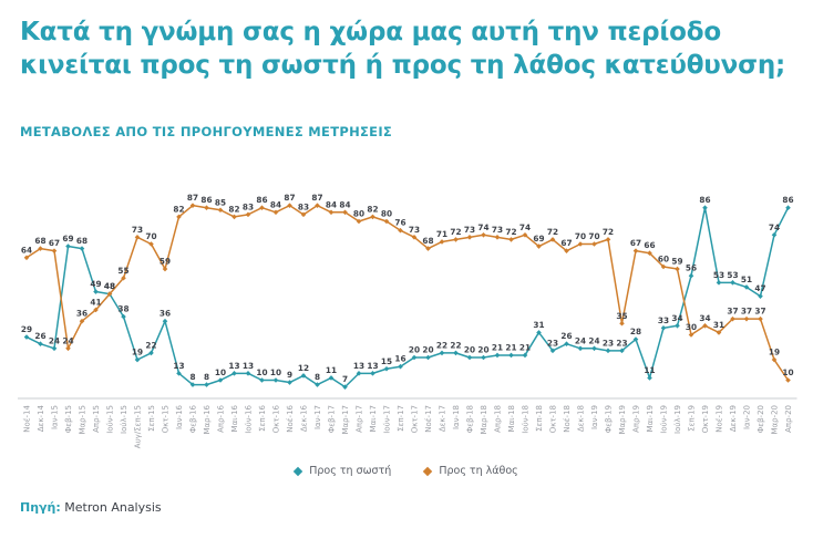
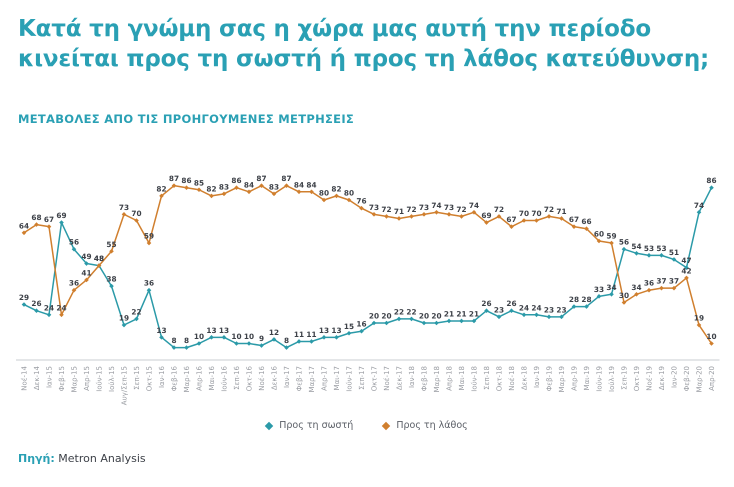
Προς τη σωστή/Μαρ-15: 68 -> 56
Προς τη σωστή/Μαρ-17: 7 -> 11
Προς τη λάθος/Νοέ-17: 68 -> 72
Προς τη σωστή/Σεπ-18: 31 -> 26
Προς τη λάθος/Μαρ-19: 35 -> 71
Προς τη σωστή/Μαι-19: 11 -> 28
Προς τη σωστή/Οκτ-19: 86 -> 54
Προς τη λάθος/Νοέ-19: 31 -> 36
Προς τη λάθος/Φεβ-20: 37 -> 42
